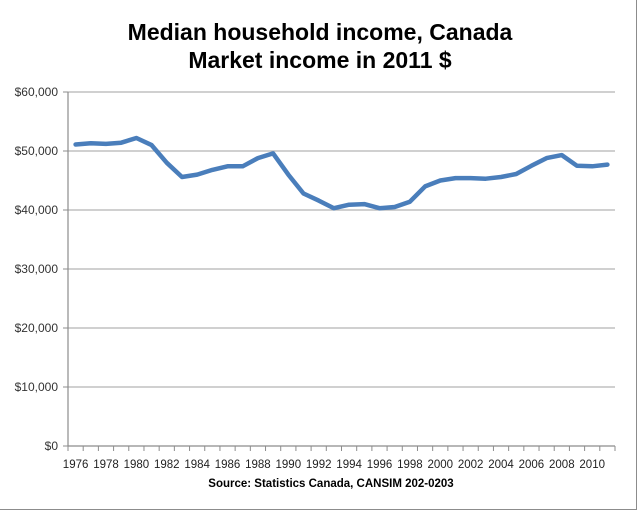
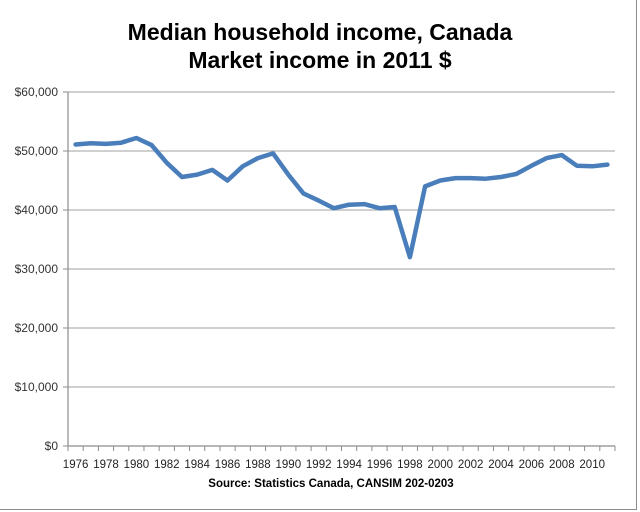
1986: $47000 -> $45000
1998: $41000 -> $32000
